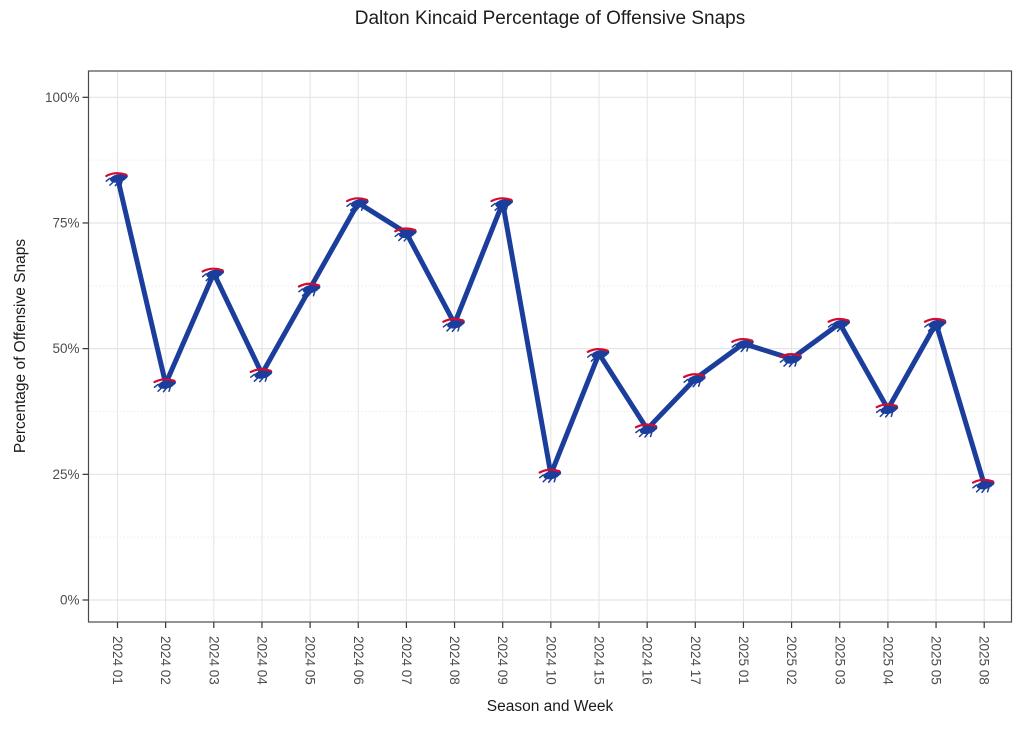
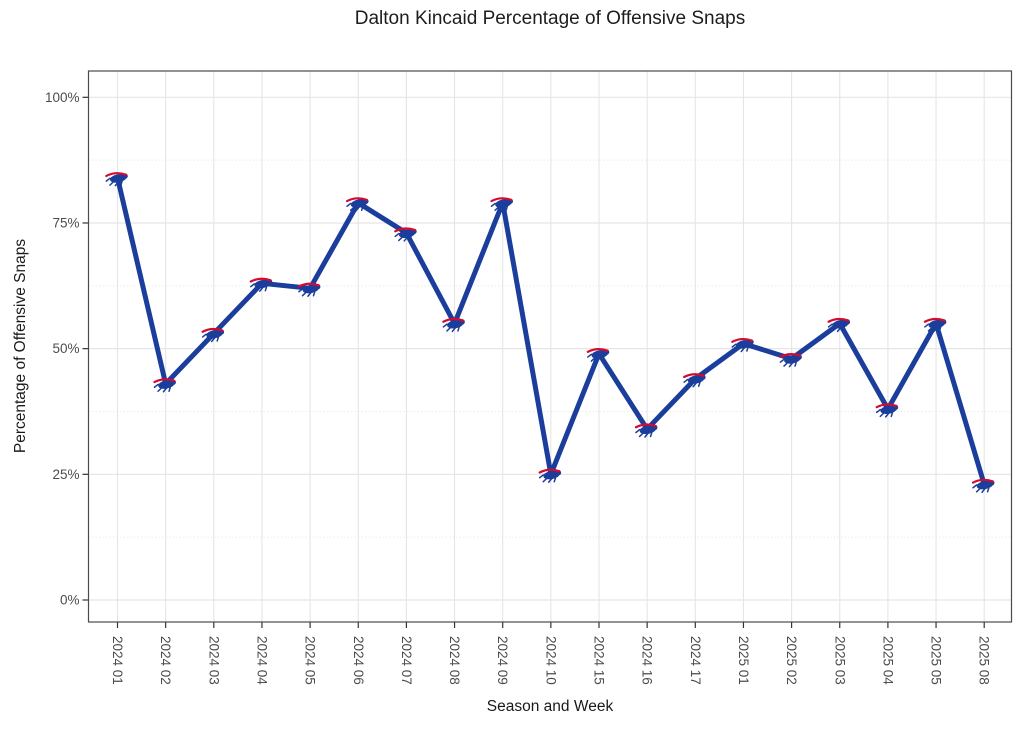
2024 03: 65% -> 53%
2024 04: 45% -> 63%
